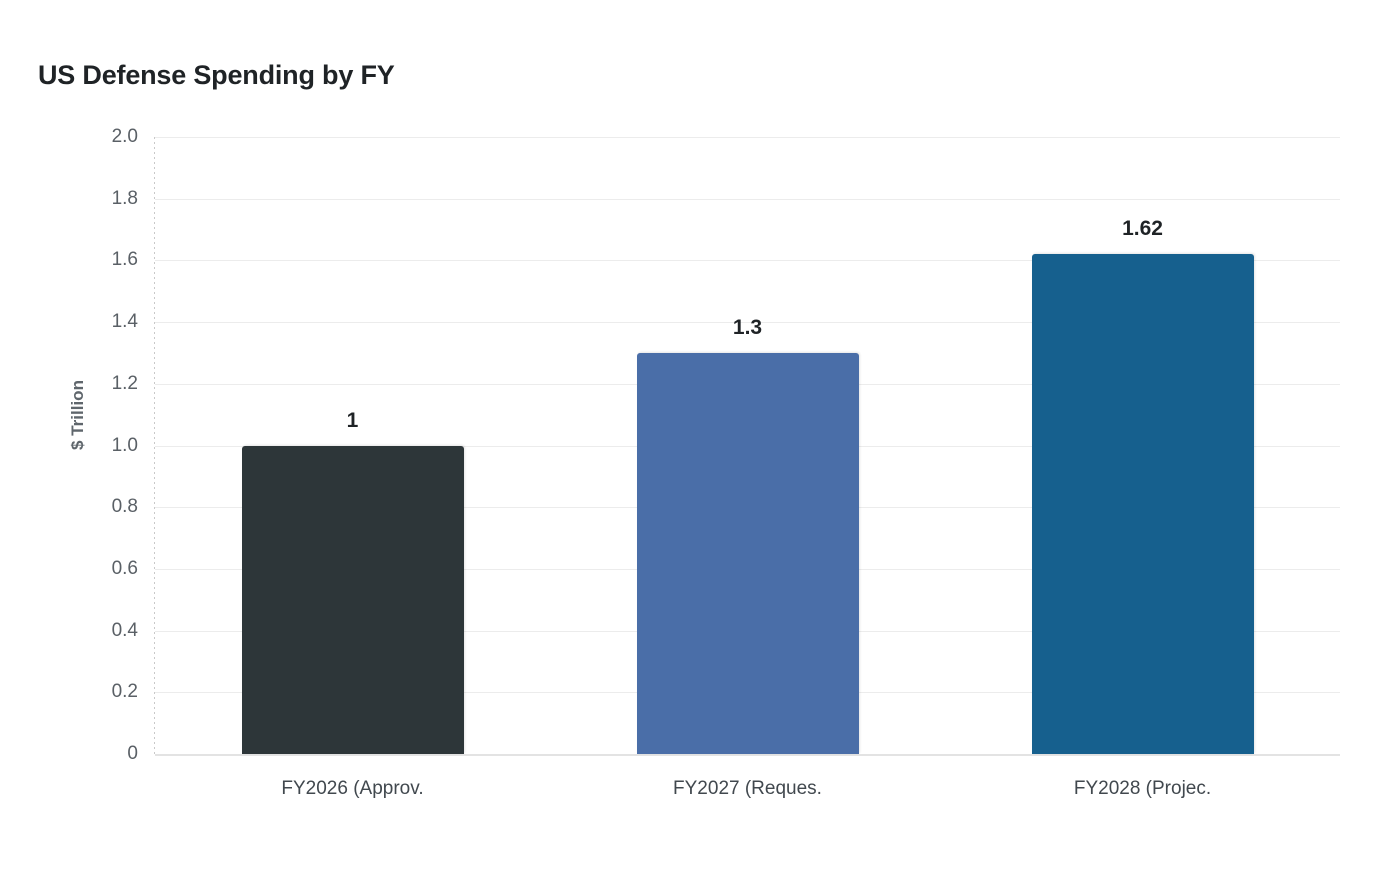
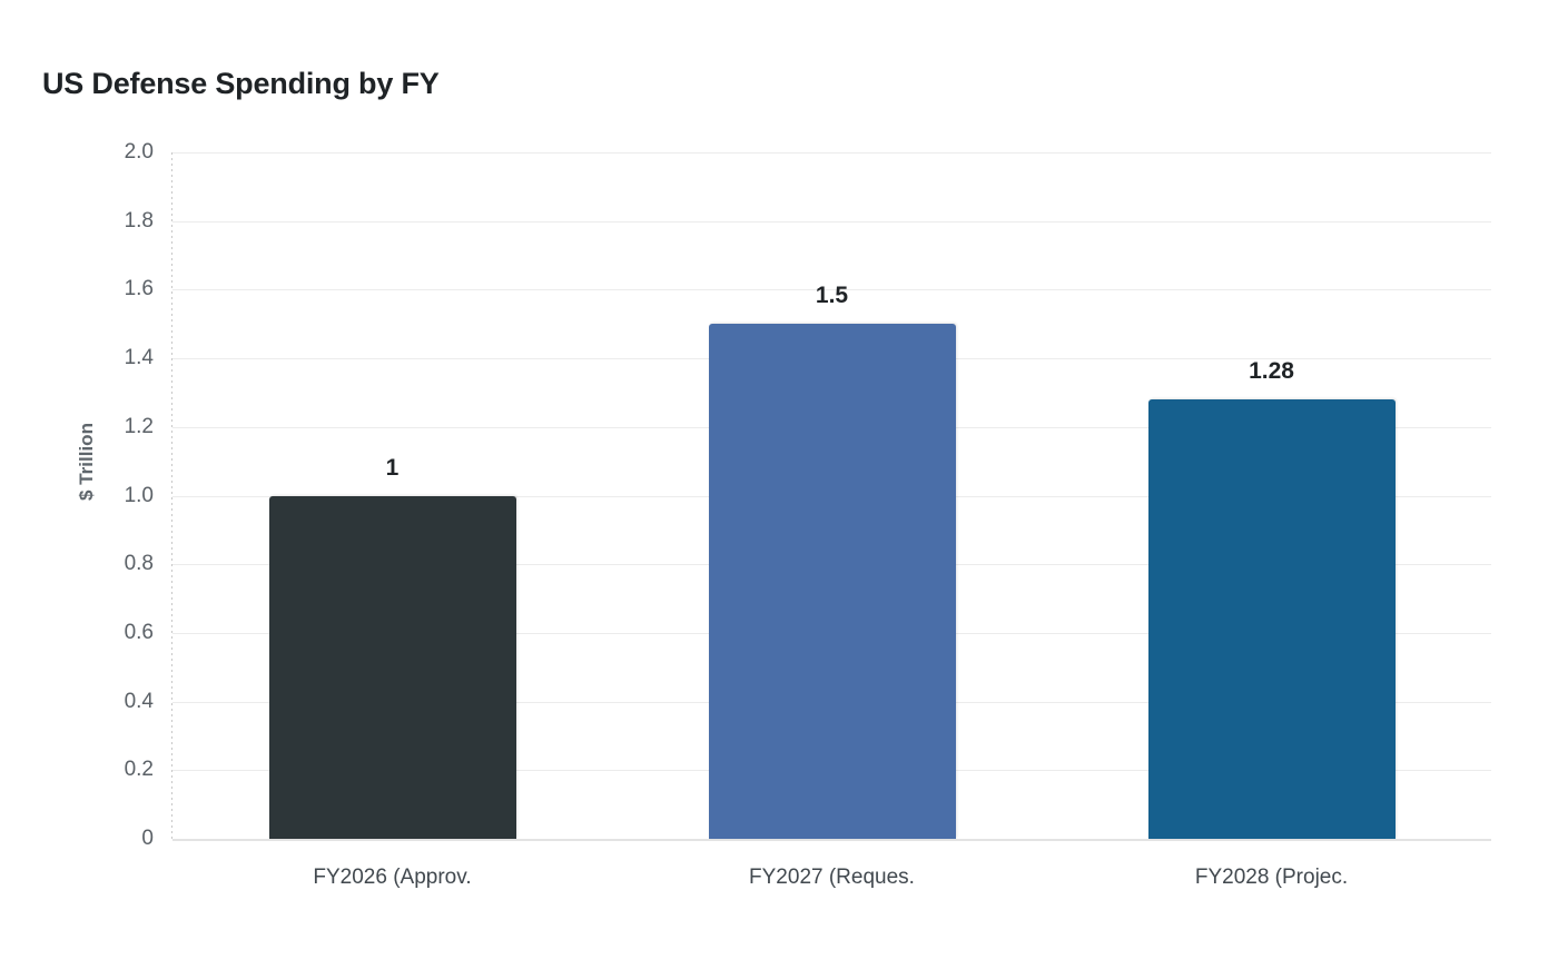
FY2027 (Reques.: 1.3 -> 1.5
FY2028 (Projec.: 1.62 -> 1.28
